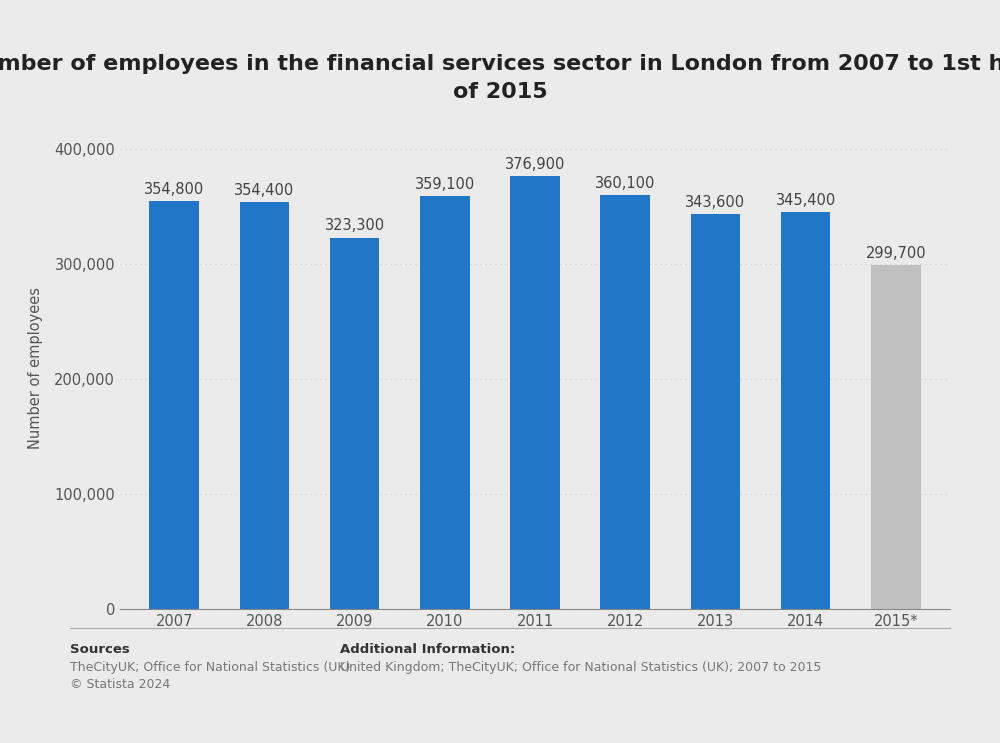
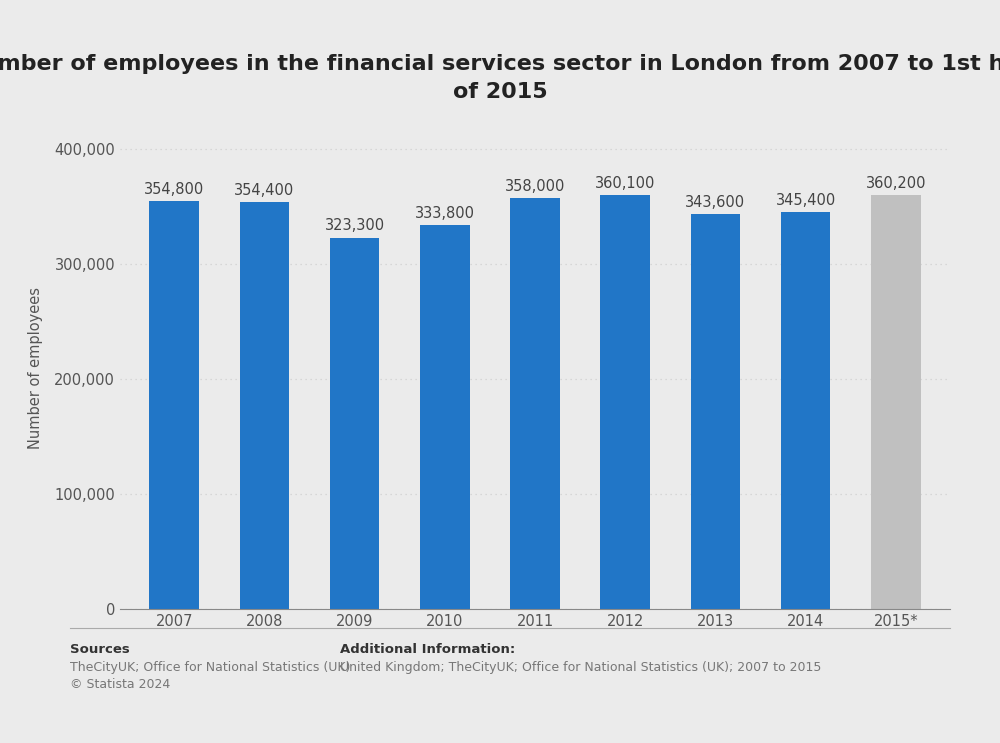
2010: 359,100 -> 333,800
2011: 376,900 -> 358,000
2015*: 299,700 -> 360,200
